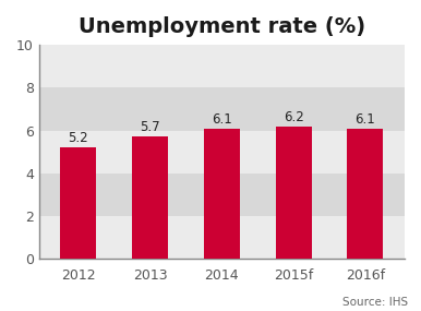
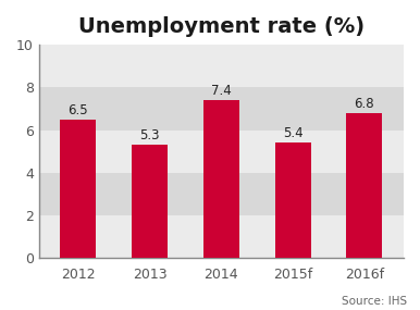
2012: 5.2 -> 6.5
2013: 5.7 -> 5.3
2014: 6.1 -> 7.4
2015f: 6.2 -> 5.4
2016f: 6.1 -> 6.8
